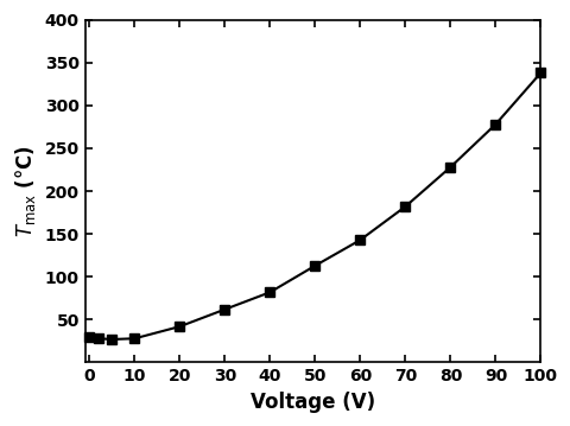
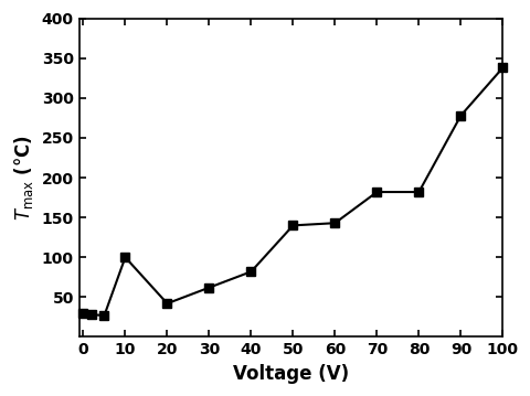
10: 28 -> 100
50: 113 -> 140
80: 228 -> 182
